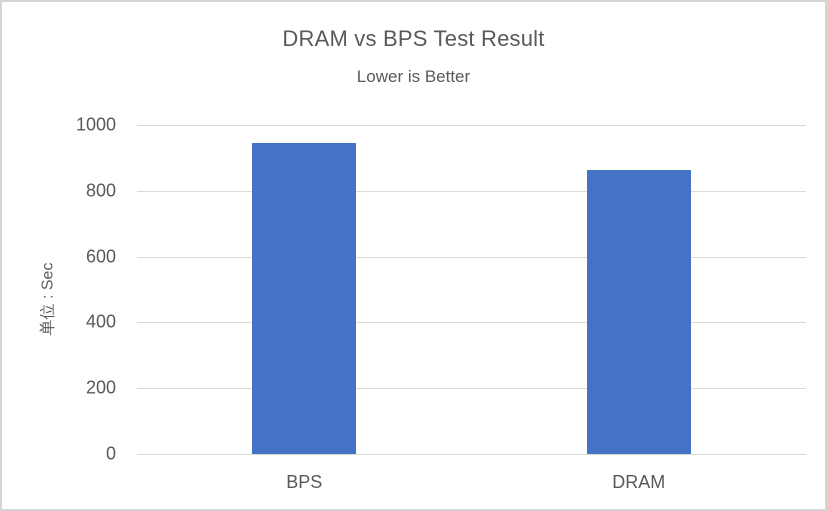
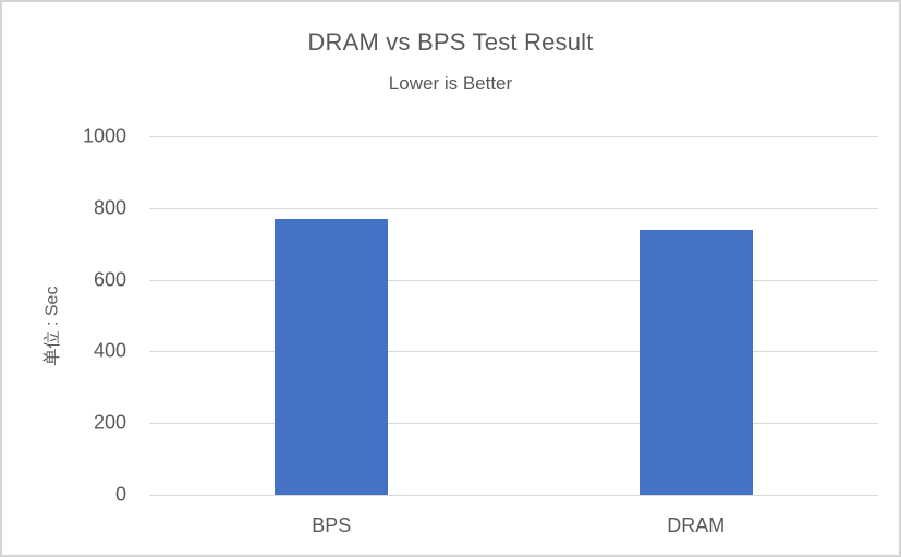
BPS: 940 -> 770
DRAM: 860 -> 740
